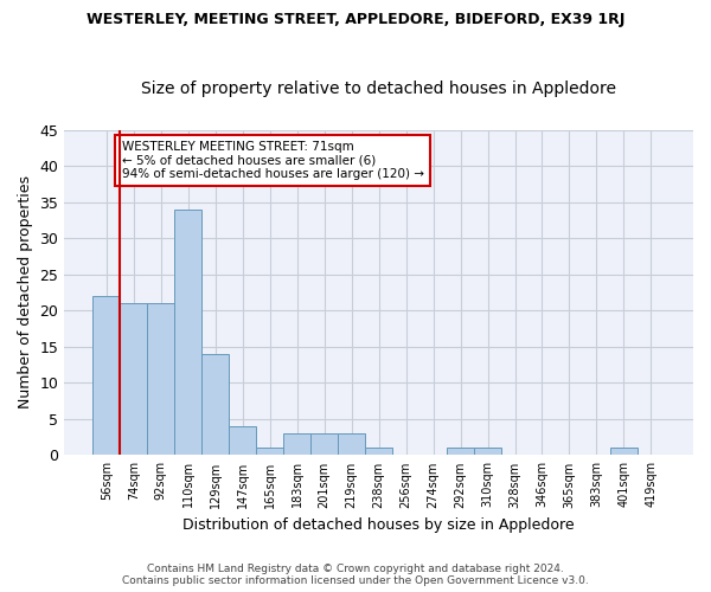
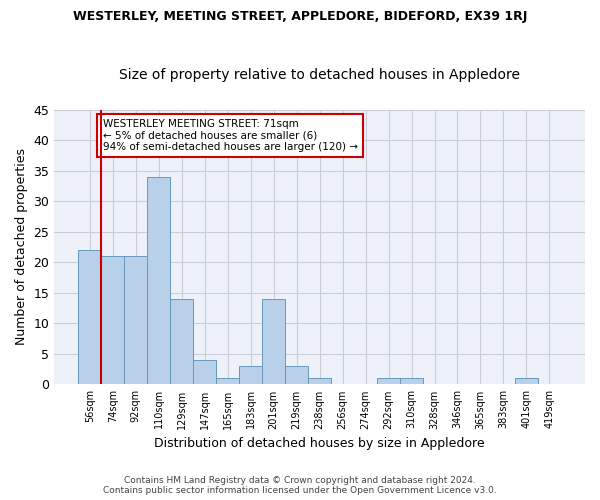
201sqm: 3 -> 14
